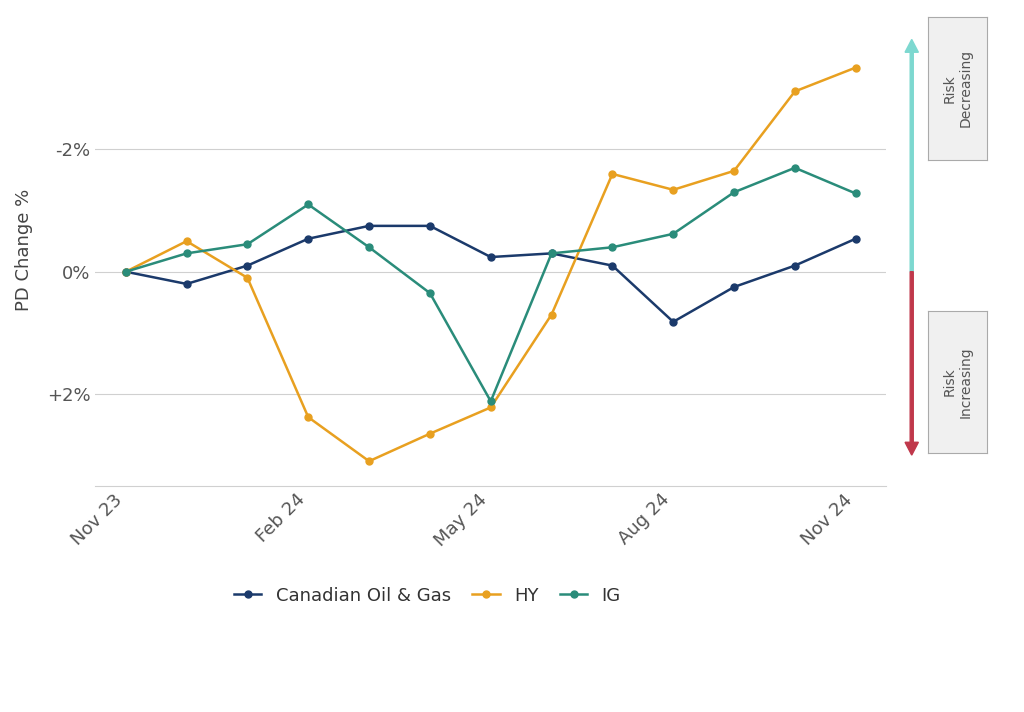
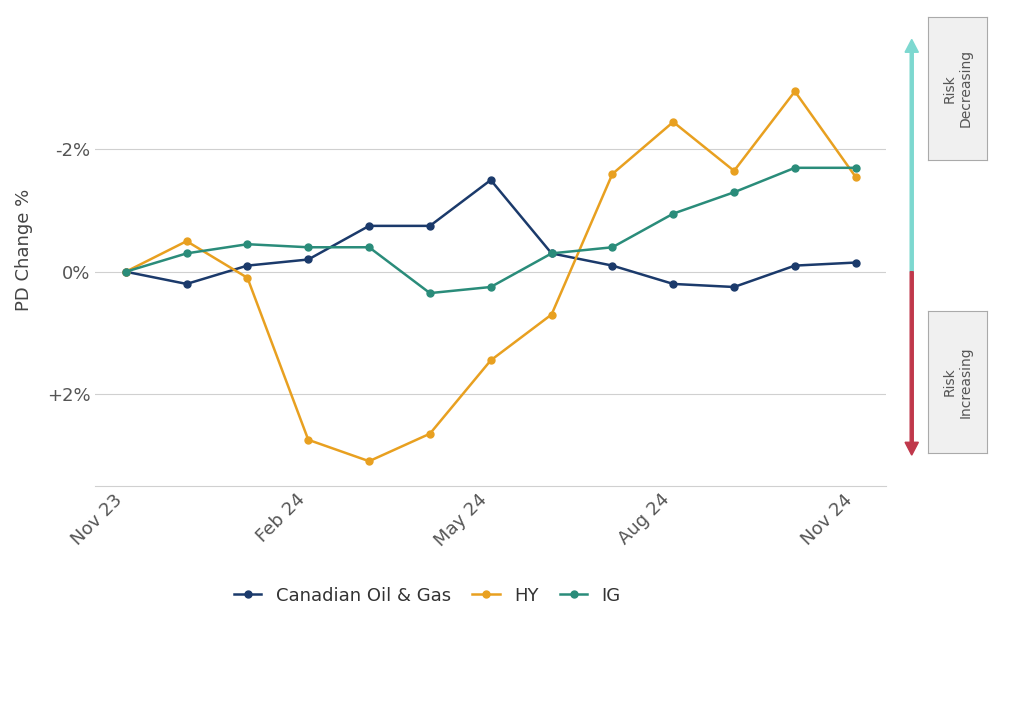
Canadian Oil & Gas/Feb 24: -0.54% -> -0.20%
HY/Feb 24: 2.38% -> 2.75%
IG/Feb 24: -1.10% -> -0.40%
Canadian Oil & Gas/May 24: -0.24% -> -1.50%
HY/May 24: 2.22% -> 1.45%
IG/May 24: 2.12% -> 0.25%
Canadian Oil & Gas/Aug 24: 0.82% -> 0.20%
HY/Aug 24: -1.34% -> -2.45%
IG/Aug 24: -0.62% -> -0.95%
Canadian Oil & Gas/Nov 24: -0.54% -> -0.15%
HY/Nov 24: -3.34% -> -1.55%
IG/Nov 24: -1.28% -> -1.70%
